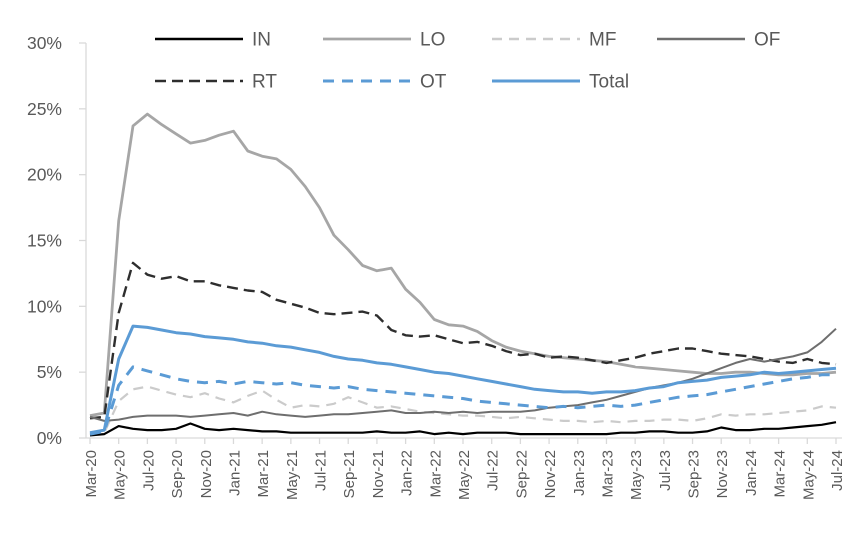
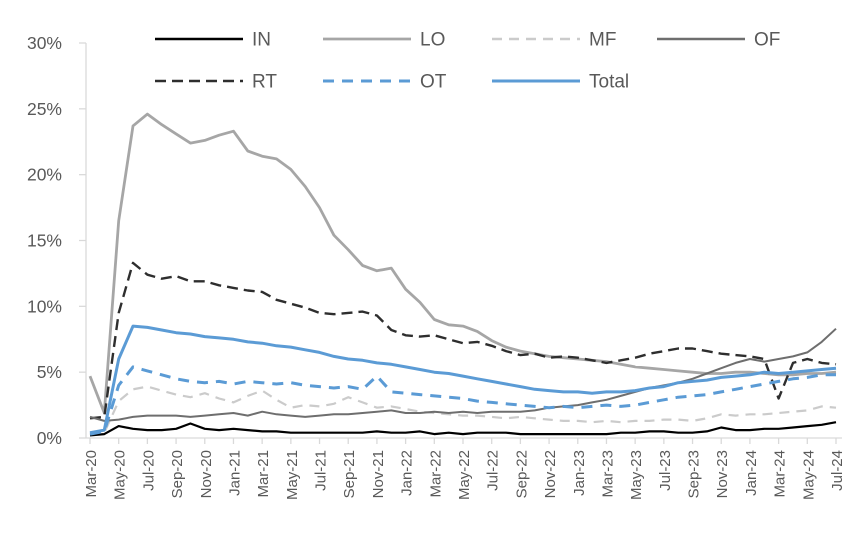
LO/Mar-20: 1.7% -> 4.7%
OT/Nov-21: 3.6% -> 4.7%
RT/Mar-24: 5.8% -> 3.0%
